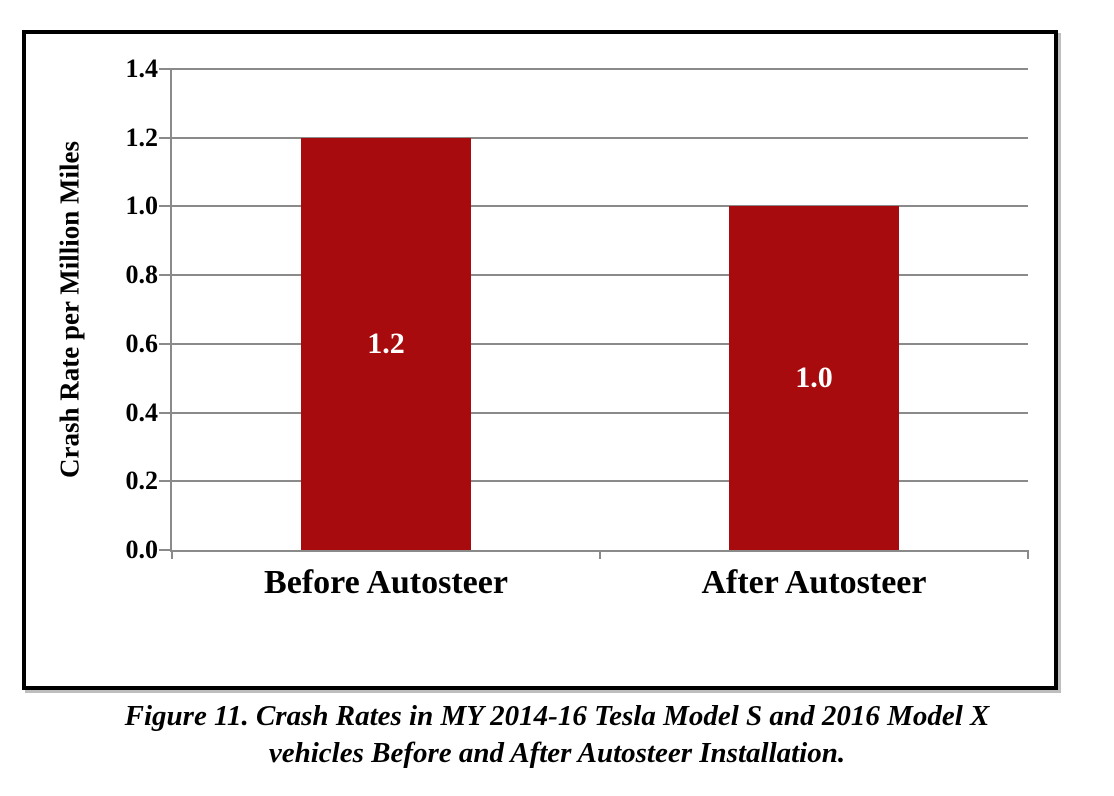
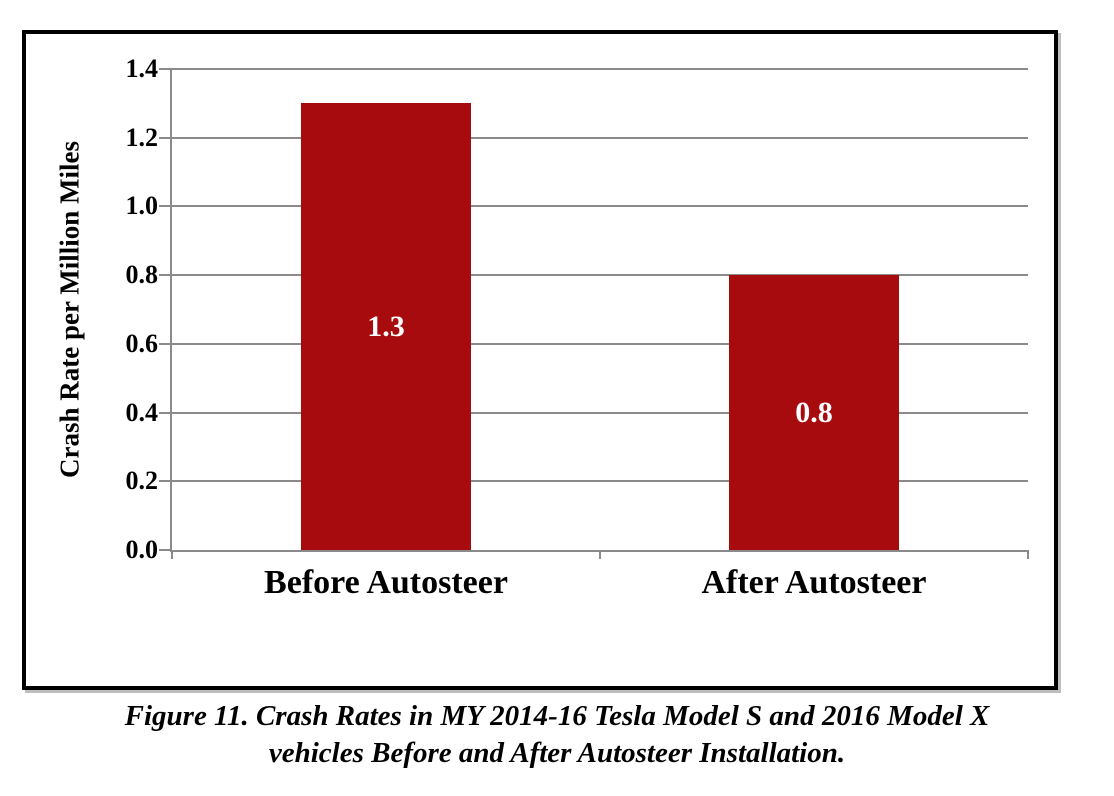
Before Autosteer: 1.2 -> 1.3
After Autosteer: 1.0 -> 0.8
